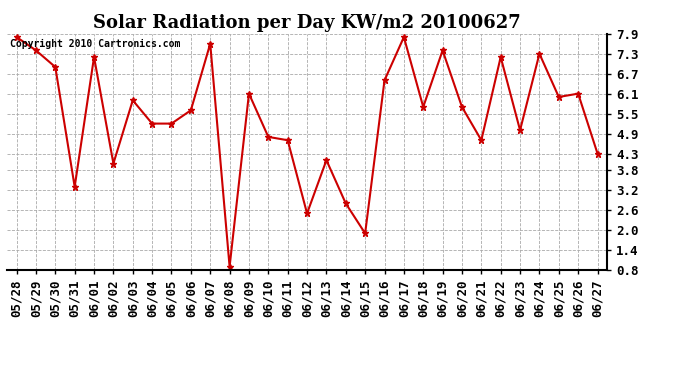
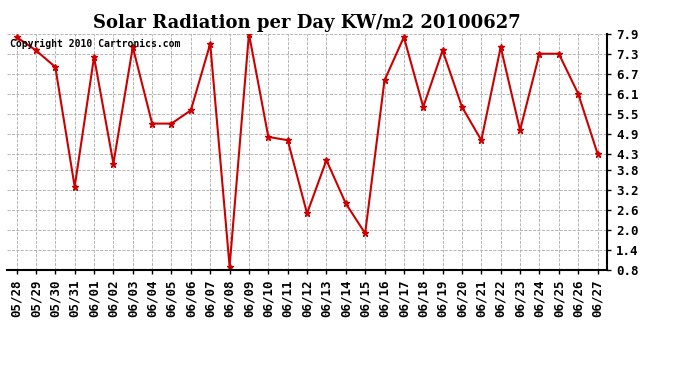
06/03: 5.9 -> 7.5
06/09: 6.1 -> 7.9
06/22: 7.2 -> 7.5
06/25: 6.0 -> 7.3
